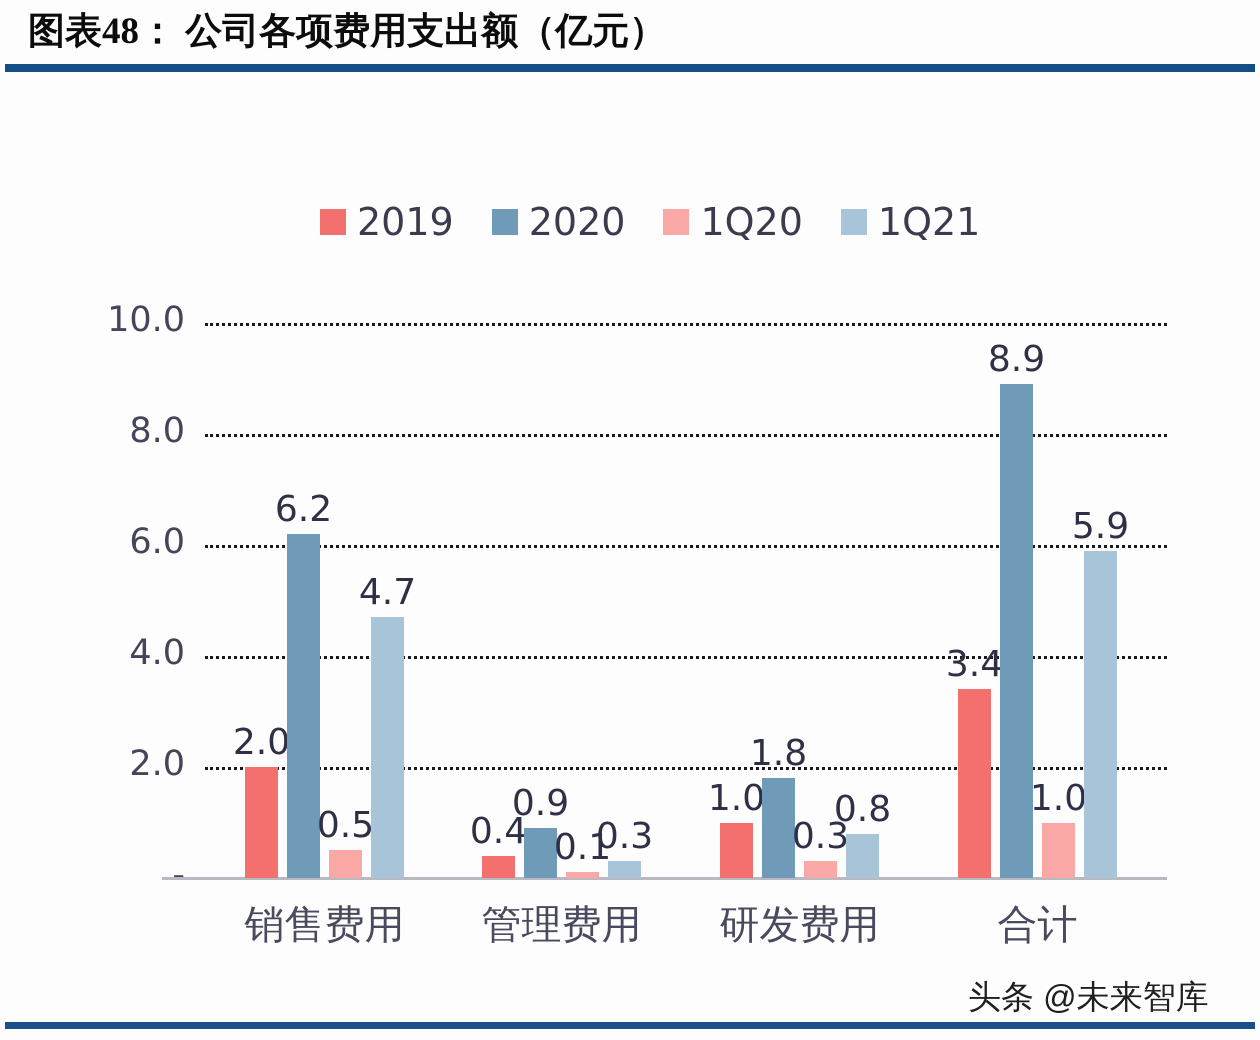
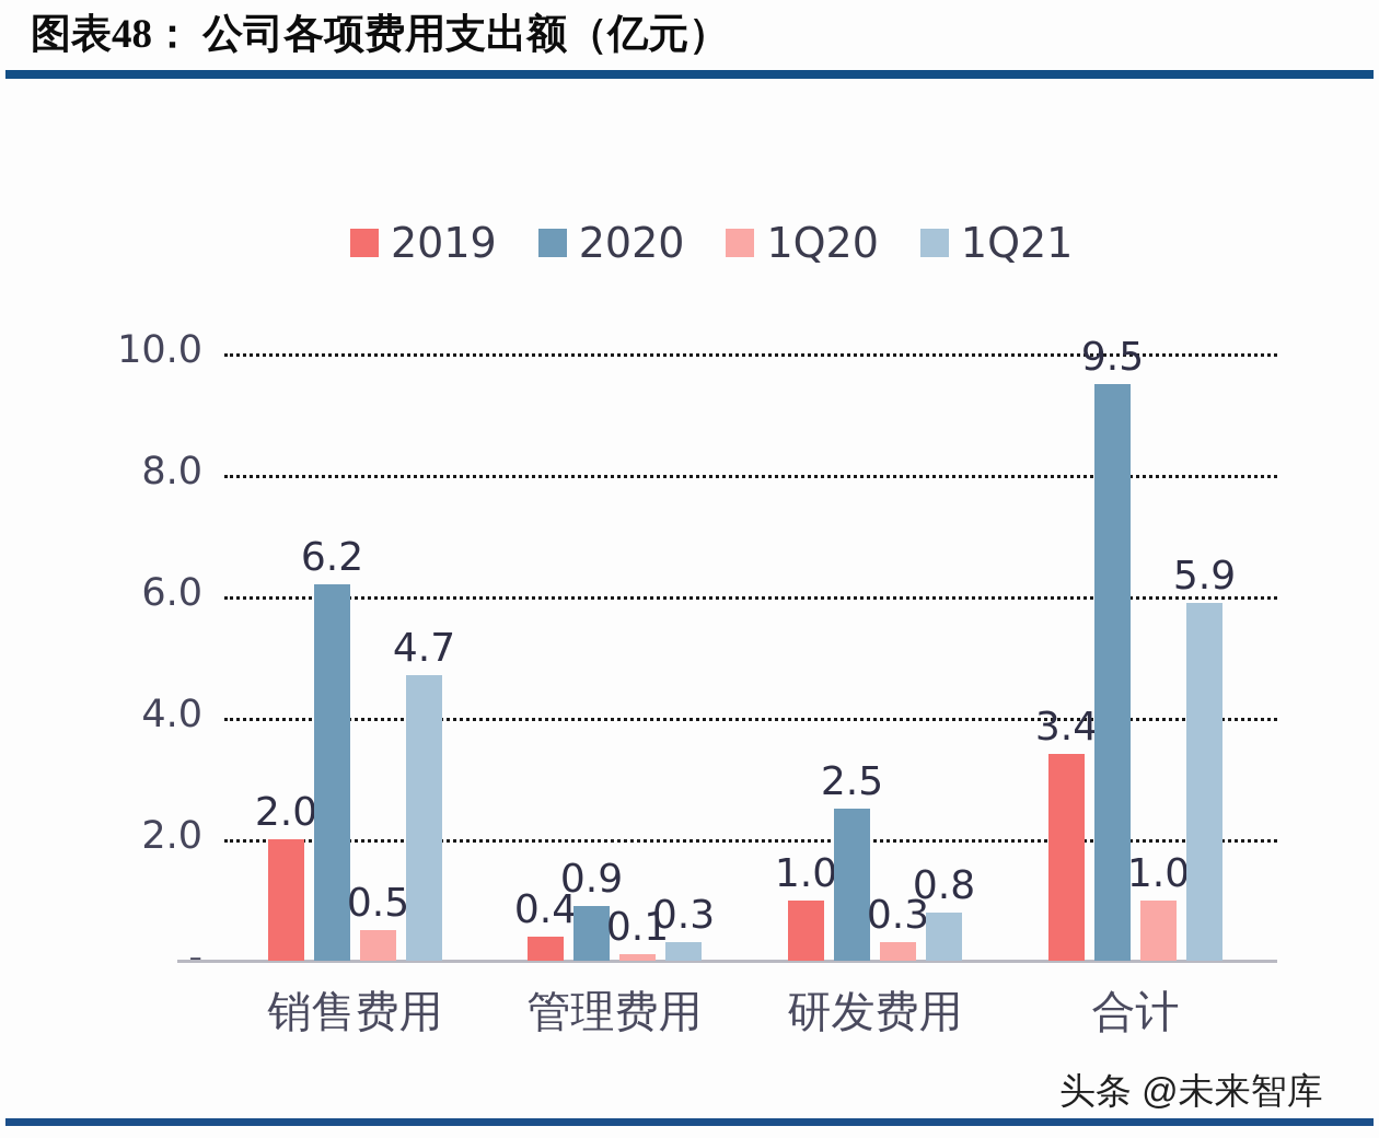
2020/研发费用: 1.8 -> 2.5
2020/合计: 8.9 -> 9.5
